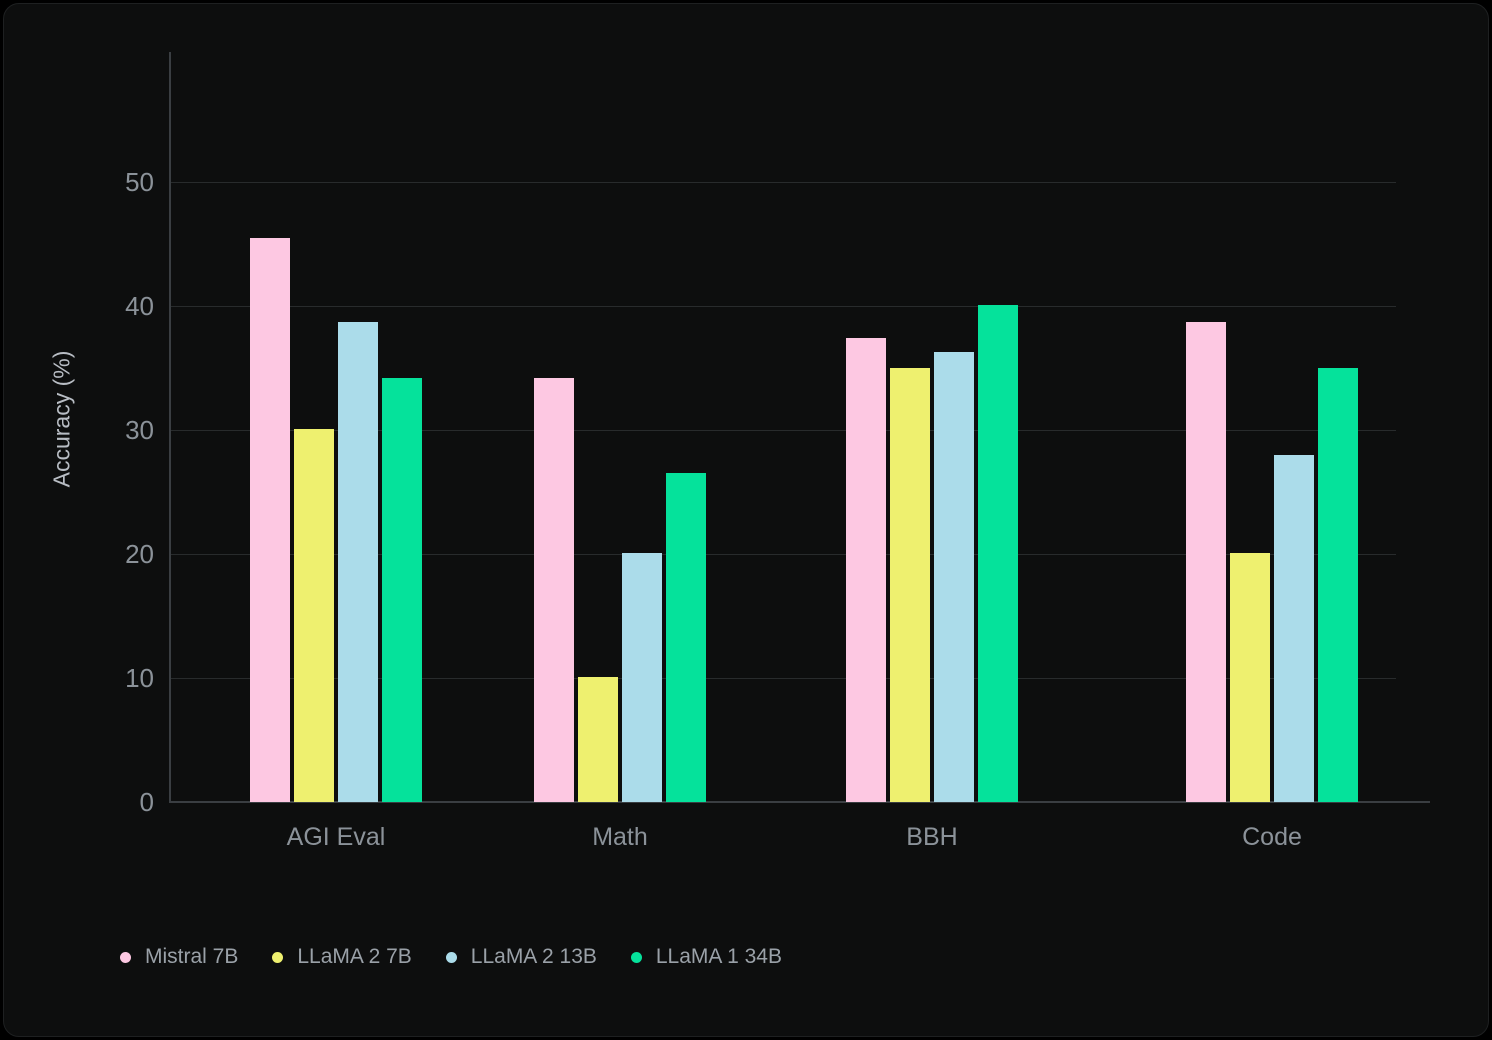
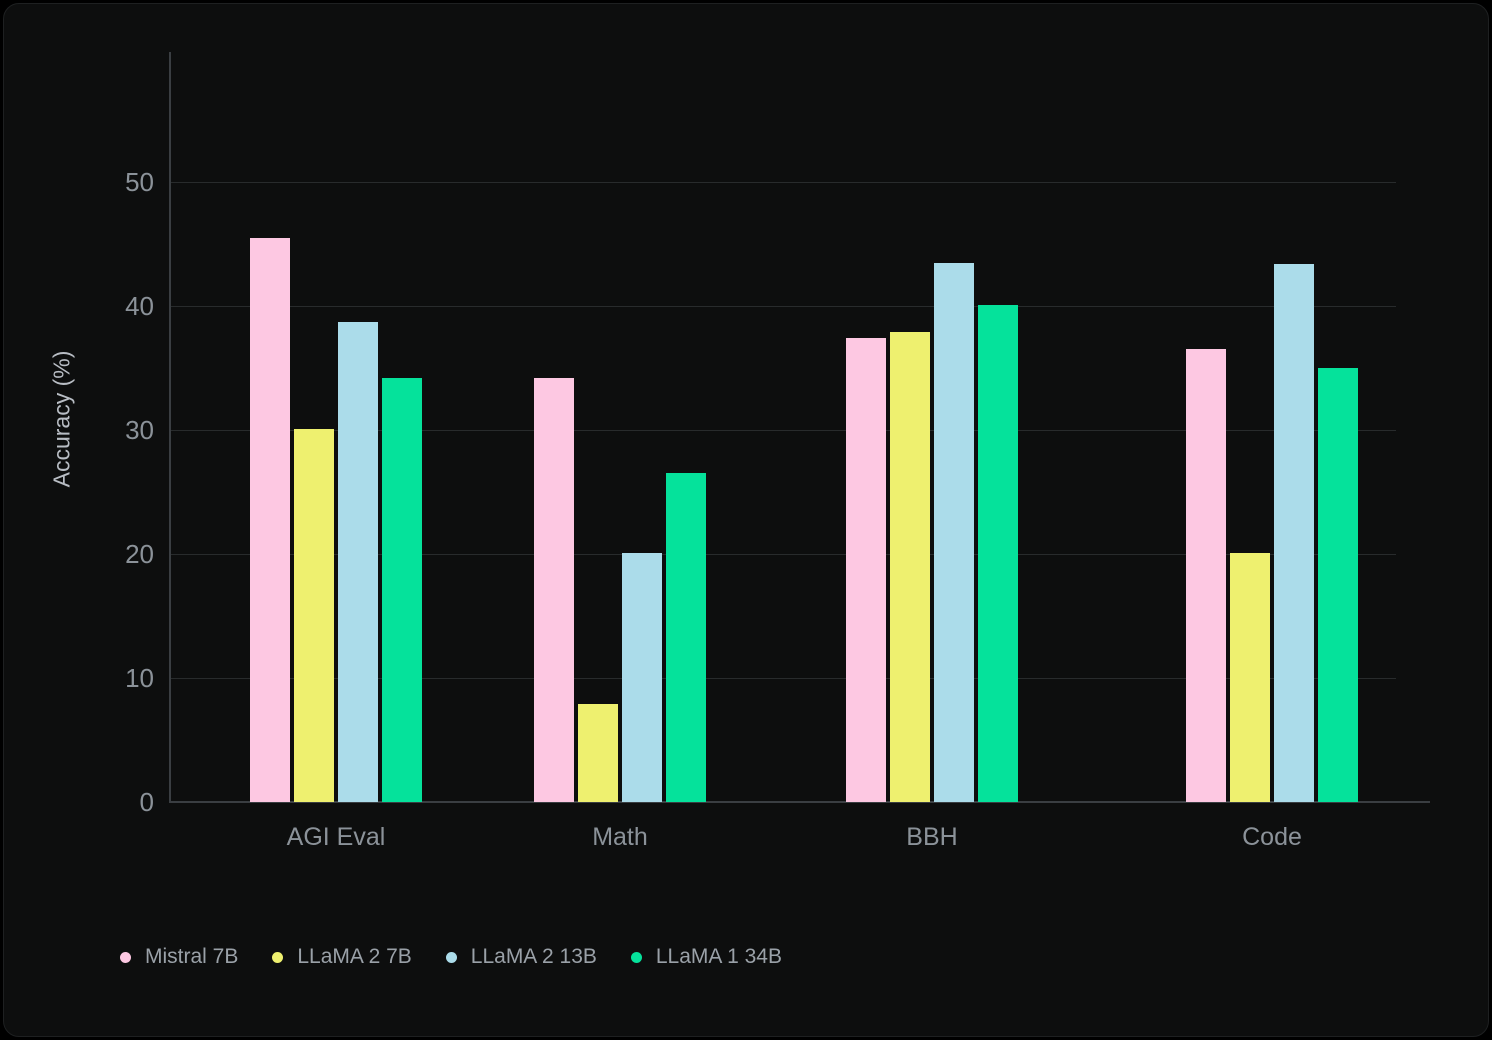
LLaMA 2 7B/Math: 10.1 -> 7.9
LLaMA 2 7B/BBH: 35.0 -> 37.9
LLaMA 2 13B/BBH: 36.3 -> 43.5
Mistral 7B/Code: 38.7 -> 36.5
LLaMA 2 13B/Code: 28.0 -> 43.4
